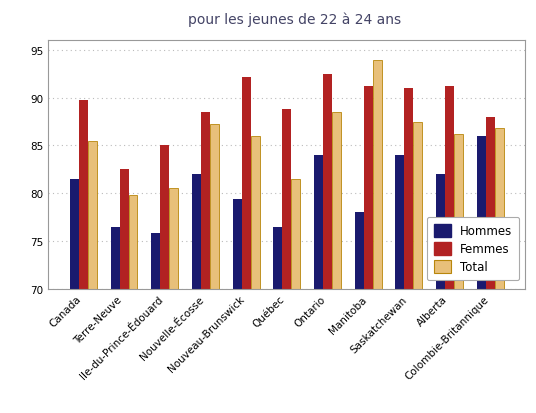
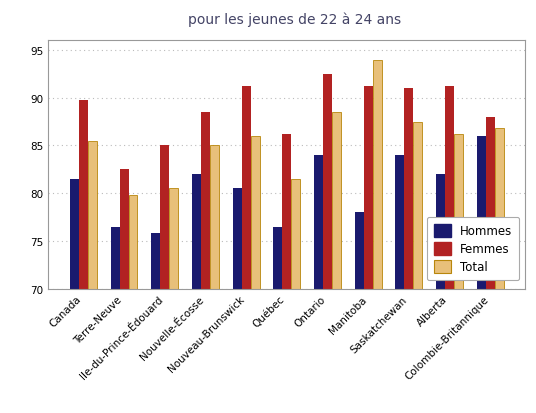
Total/Nouvelle-Écosse: 87.2 -> 85.0
Hommes/Nouveau-Brunswick: 79.4 -> 80.5
Femmes/Nouveau-Brunswick: 92.2 -> 91.2
Femmes/Québec: 88.8 -> 86.2
